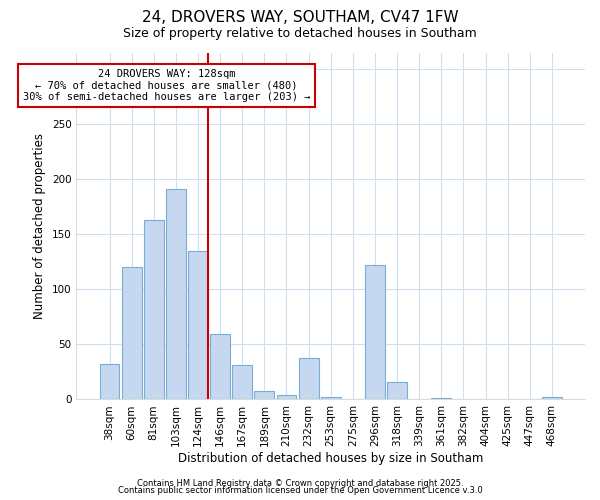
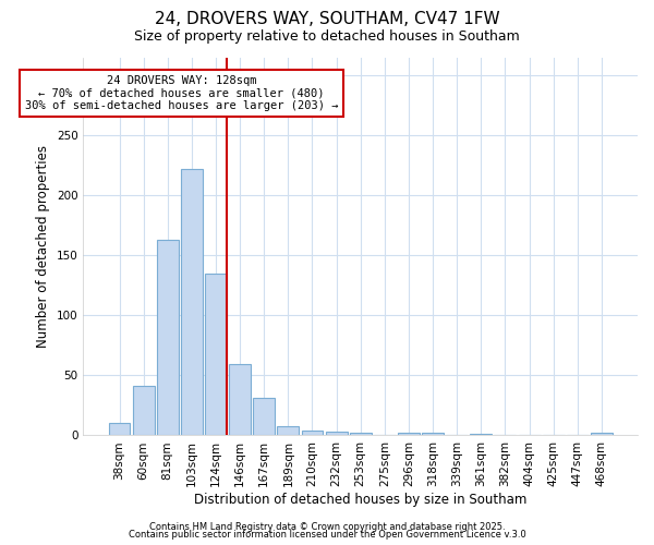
38sqm: 32 -> 10
60sqm: 120 -> 41
103sqm: 191 -> 222
232sqm: 38 -> 3
296sqm: 122 -> 2
318sqm: 16 -> 2
